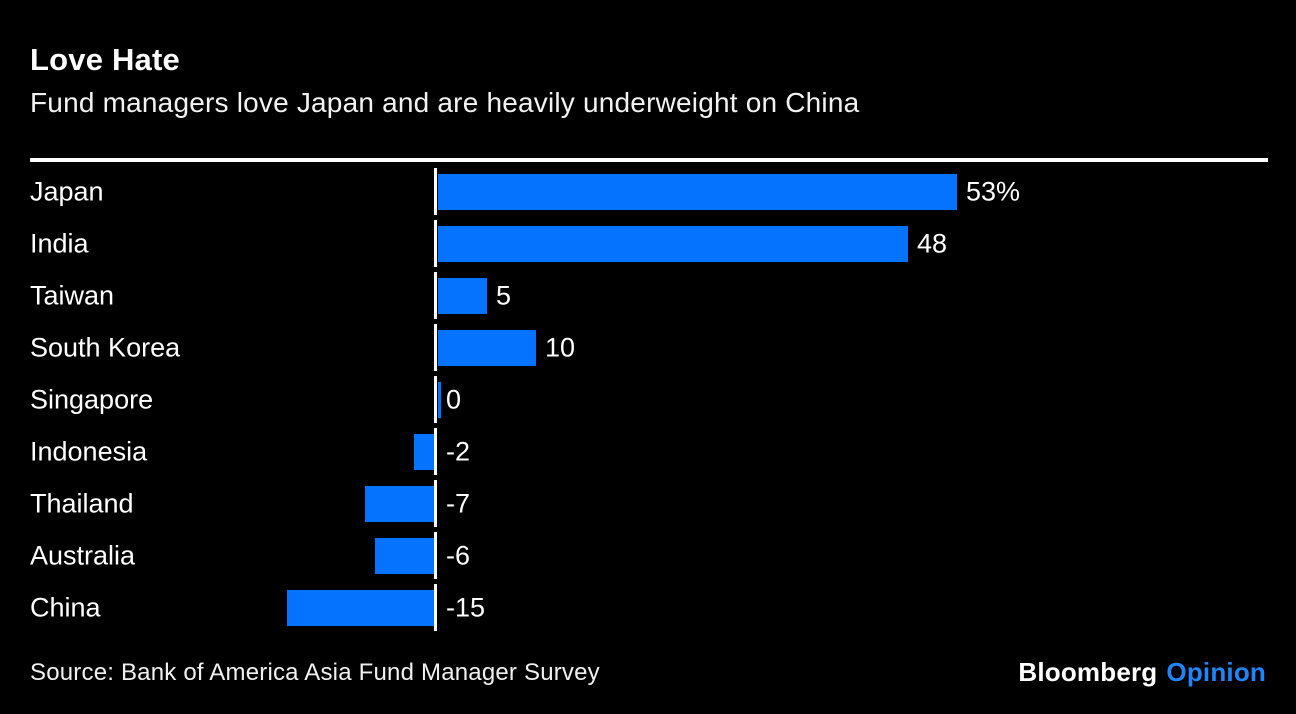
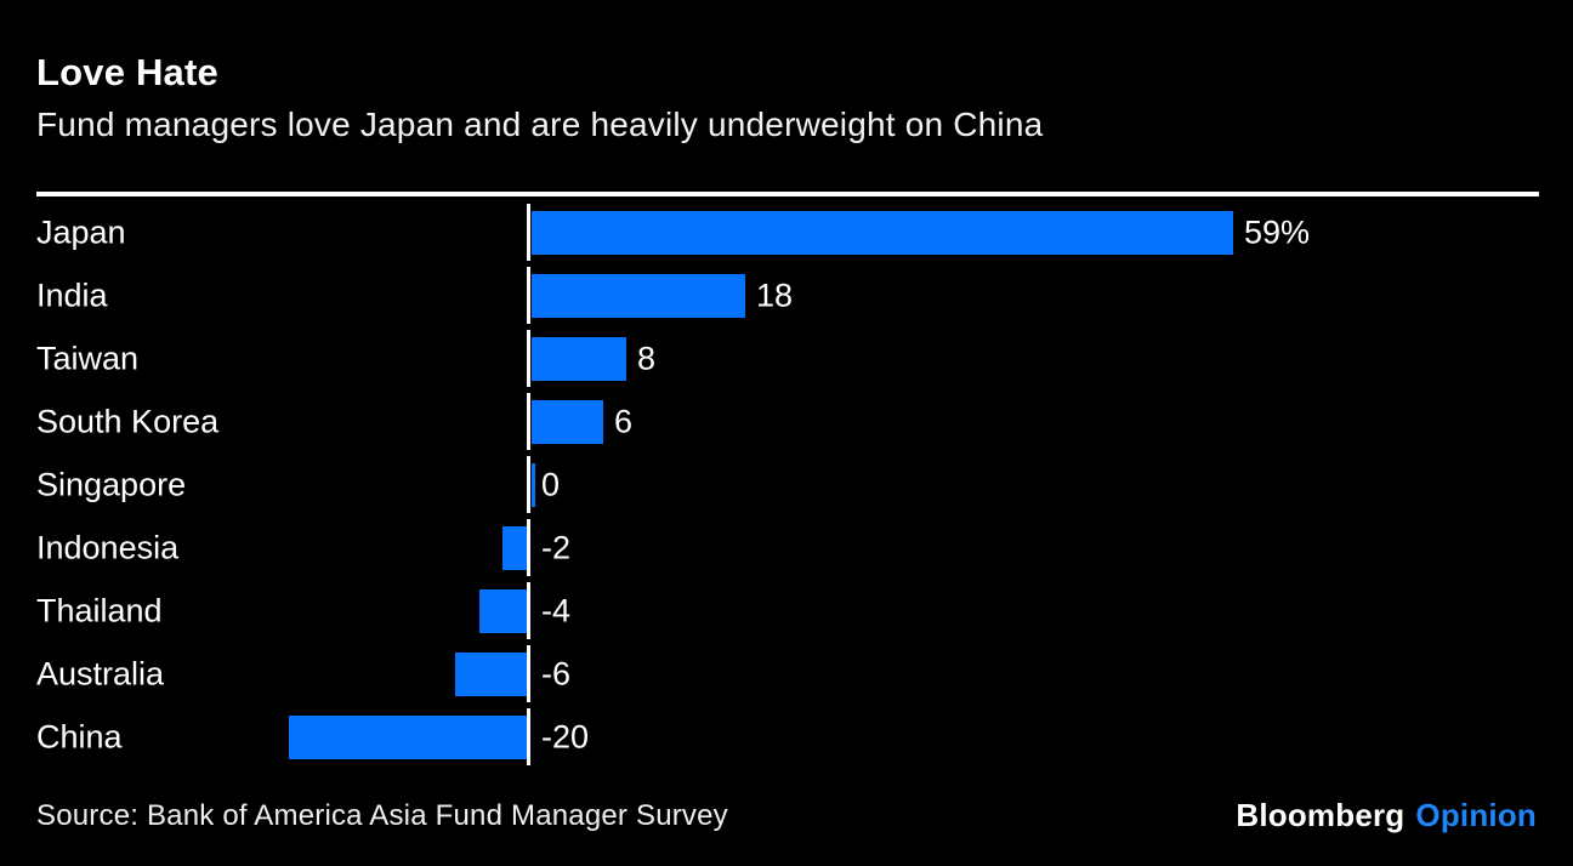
Japan: 53% -> 59%
India: 48 -> 18
Taiwan: 5 -> 8
South Korea: 10 -> 6
Thailand: -7 -> -4
China: -15 -> -20
